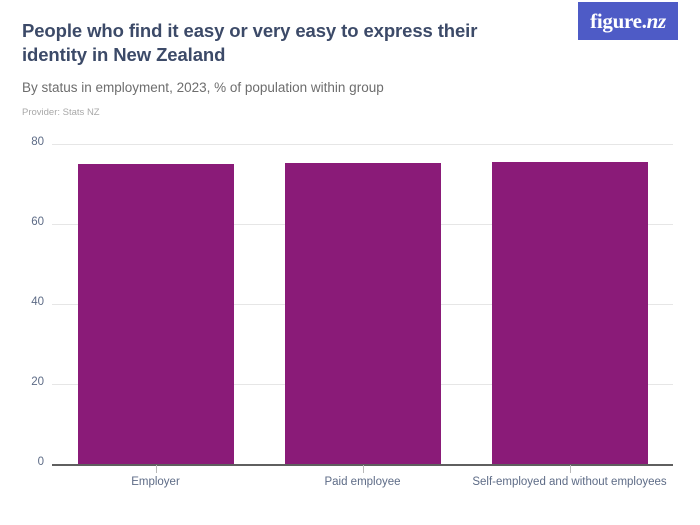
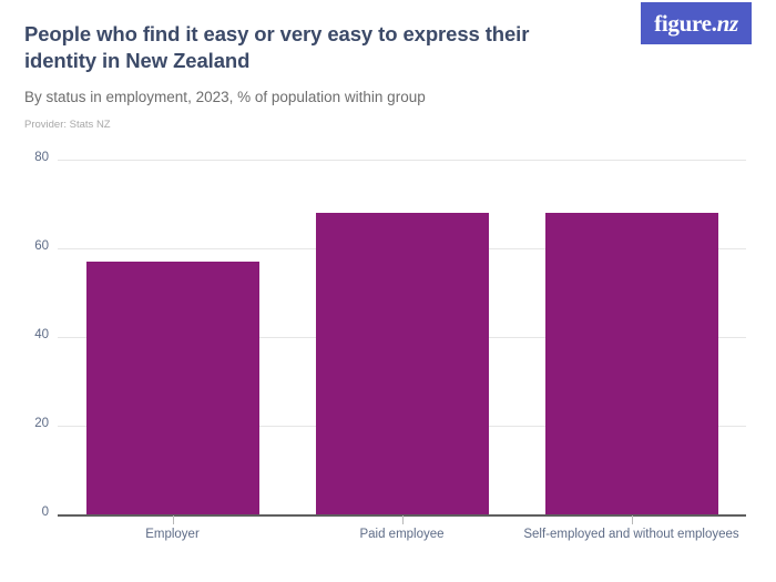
Employer: 75 -> 57
Paid employee: 75 -> 68
Self-employed and without employees: 76 -> 68
